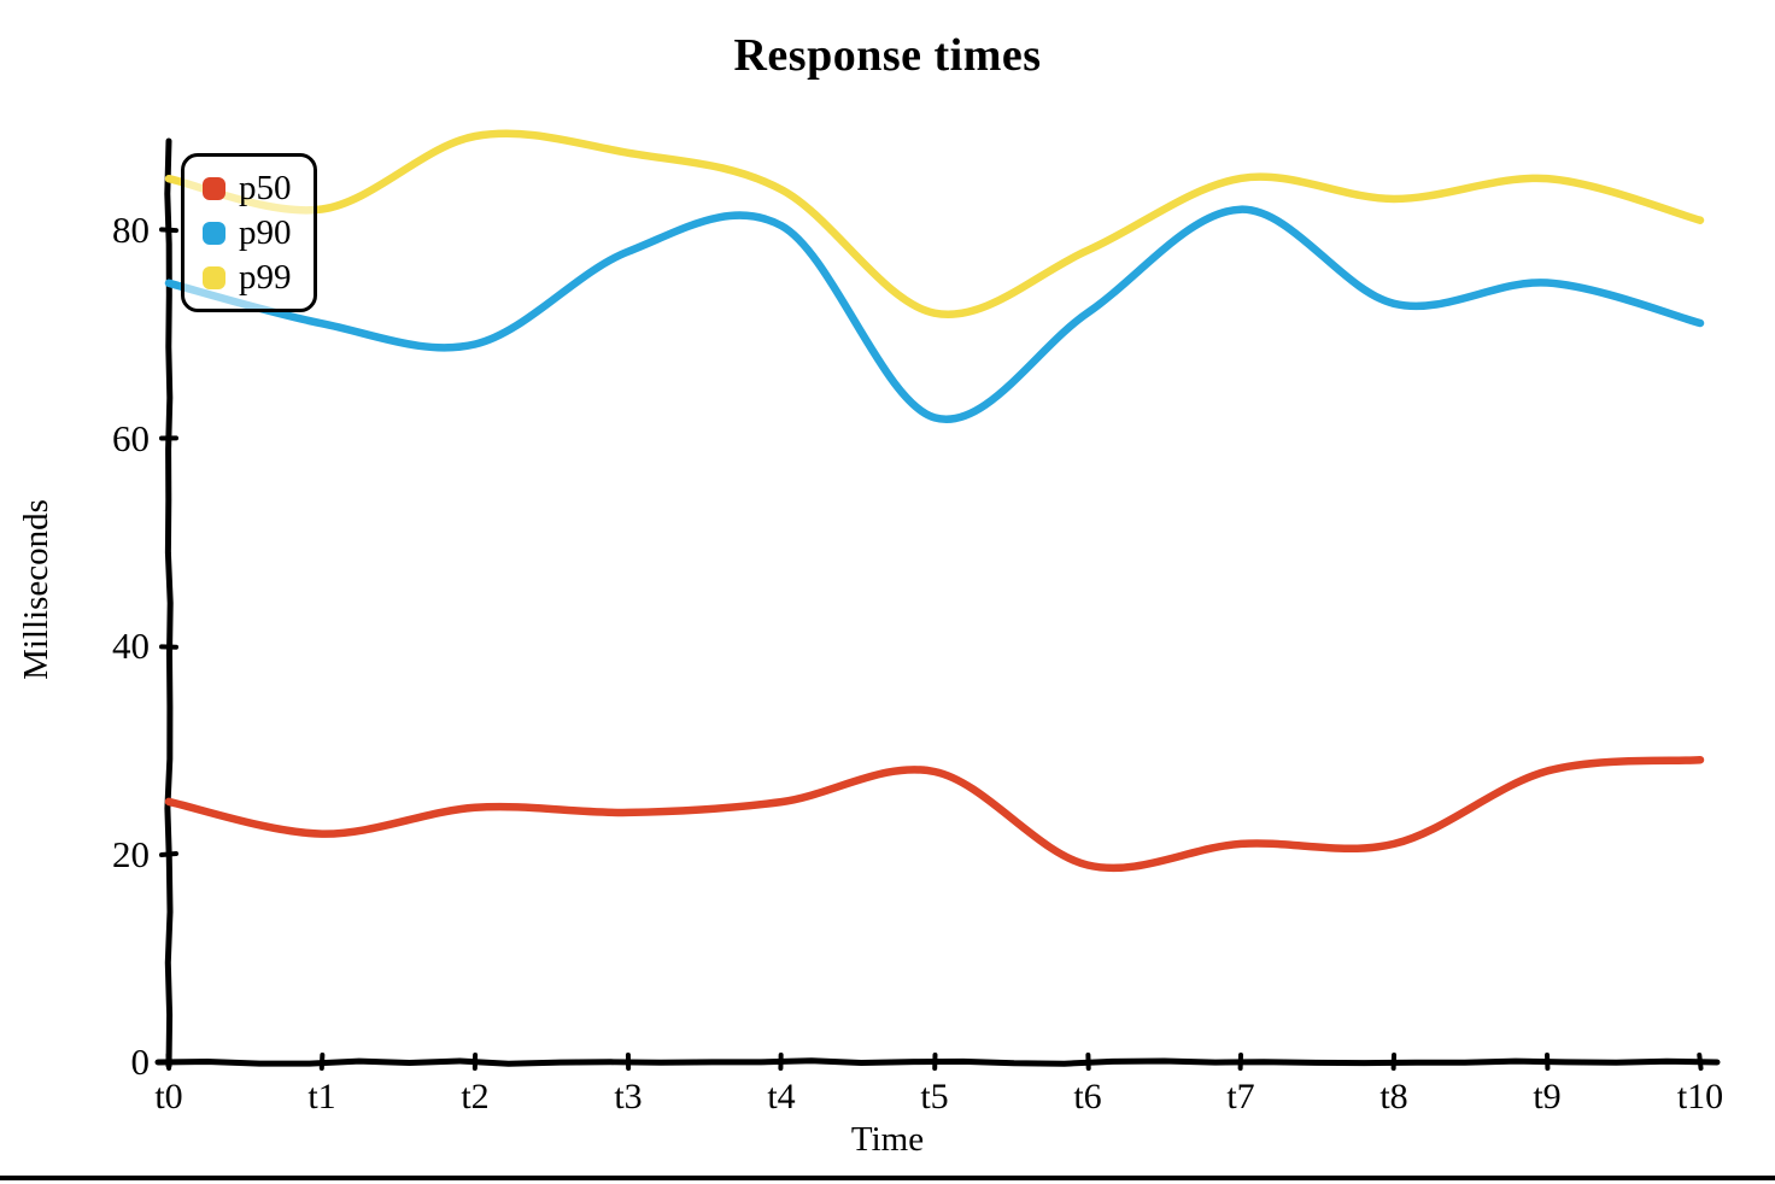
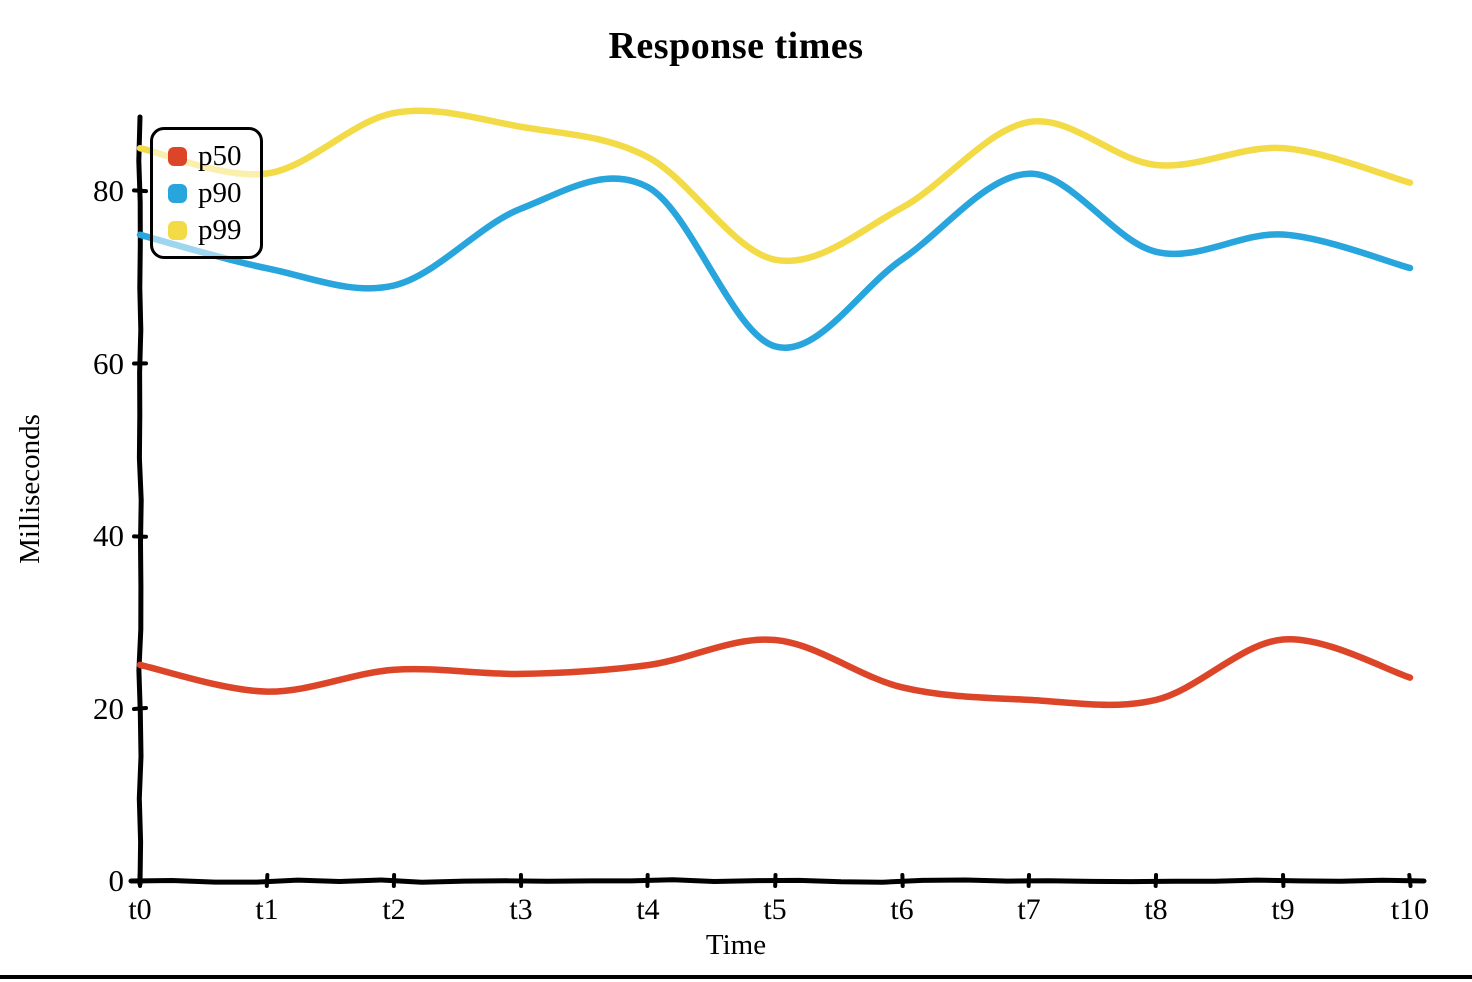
p50/t6: 19 -> 22
p99/t7: 85 -> 88
p50/t10: 29 -> 24
